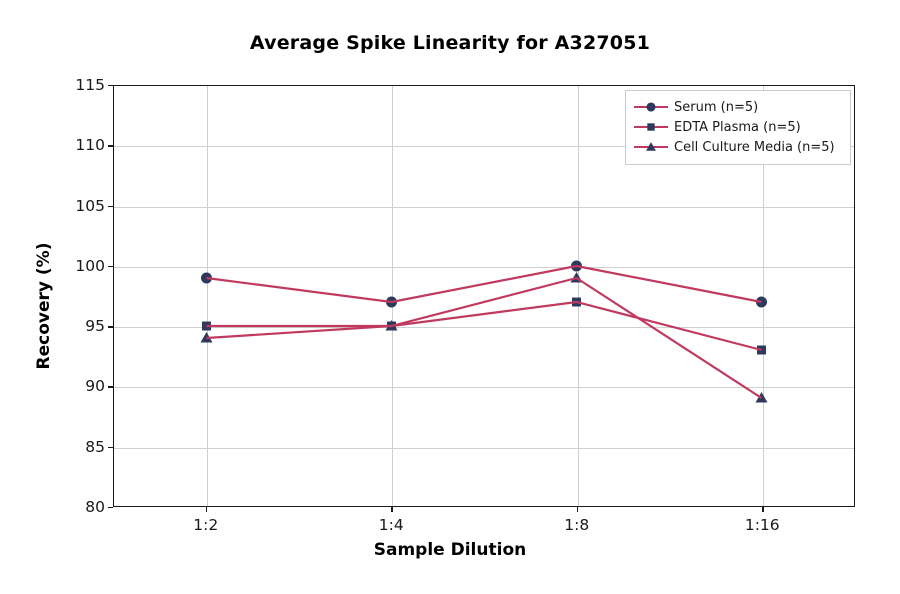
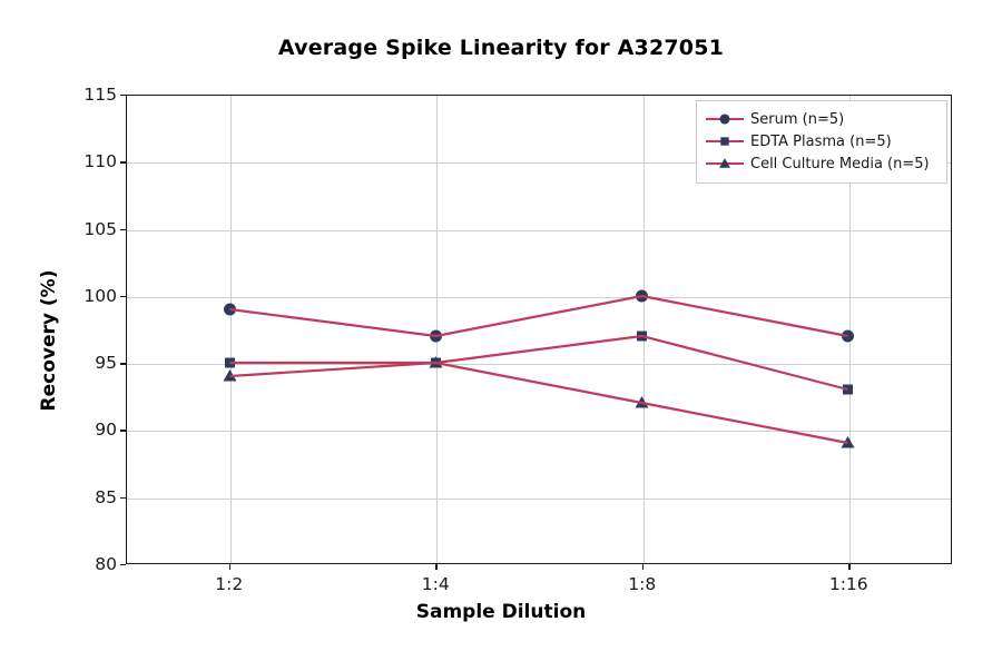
Cell Culture Media (n=5)/1:8: 99 -> 92
